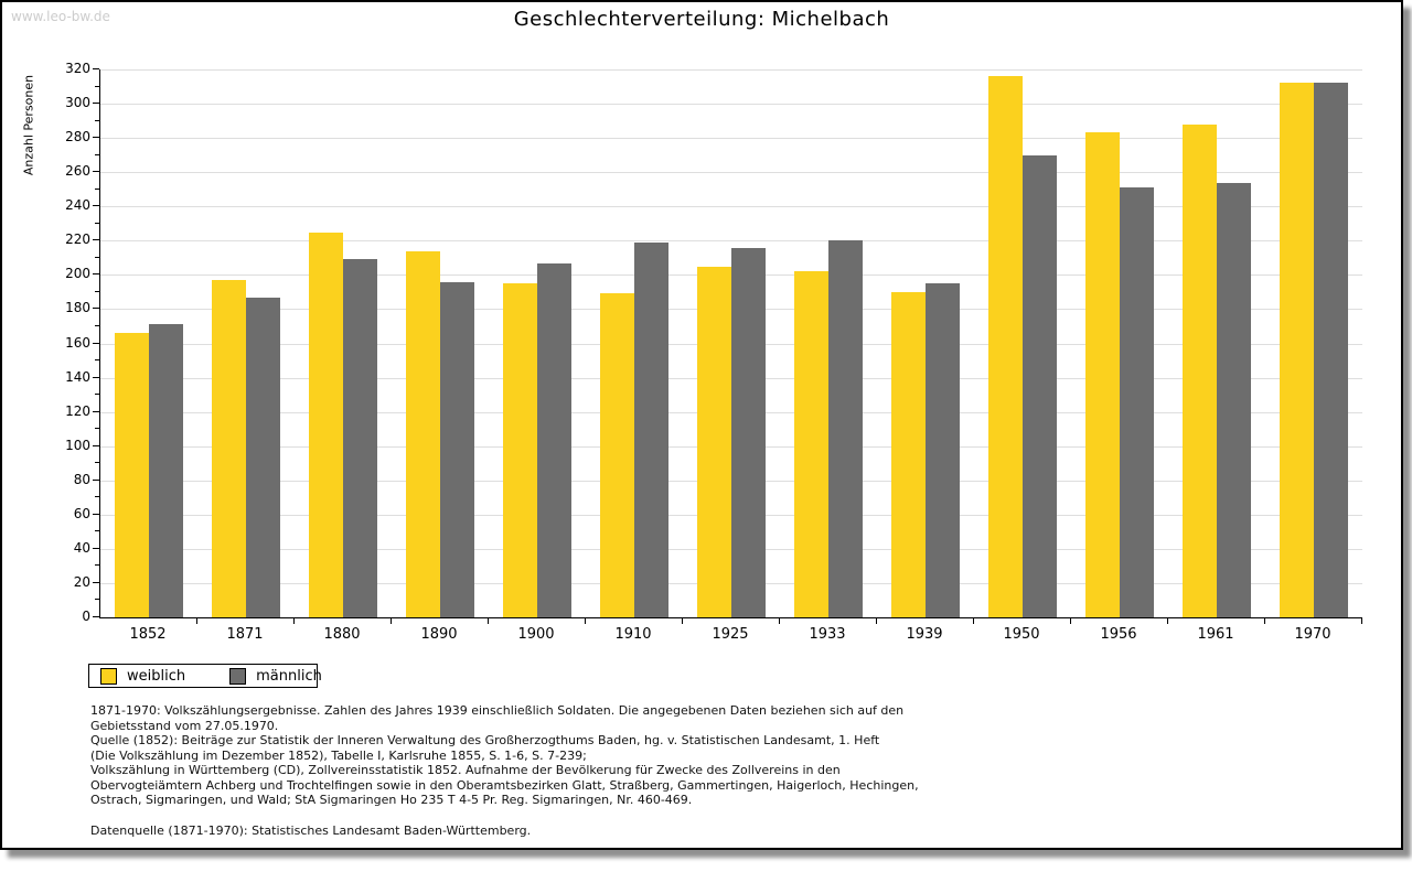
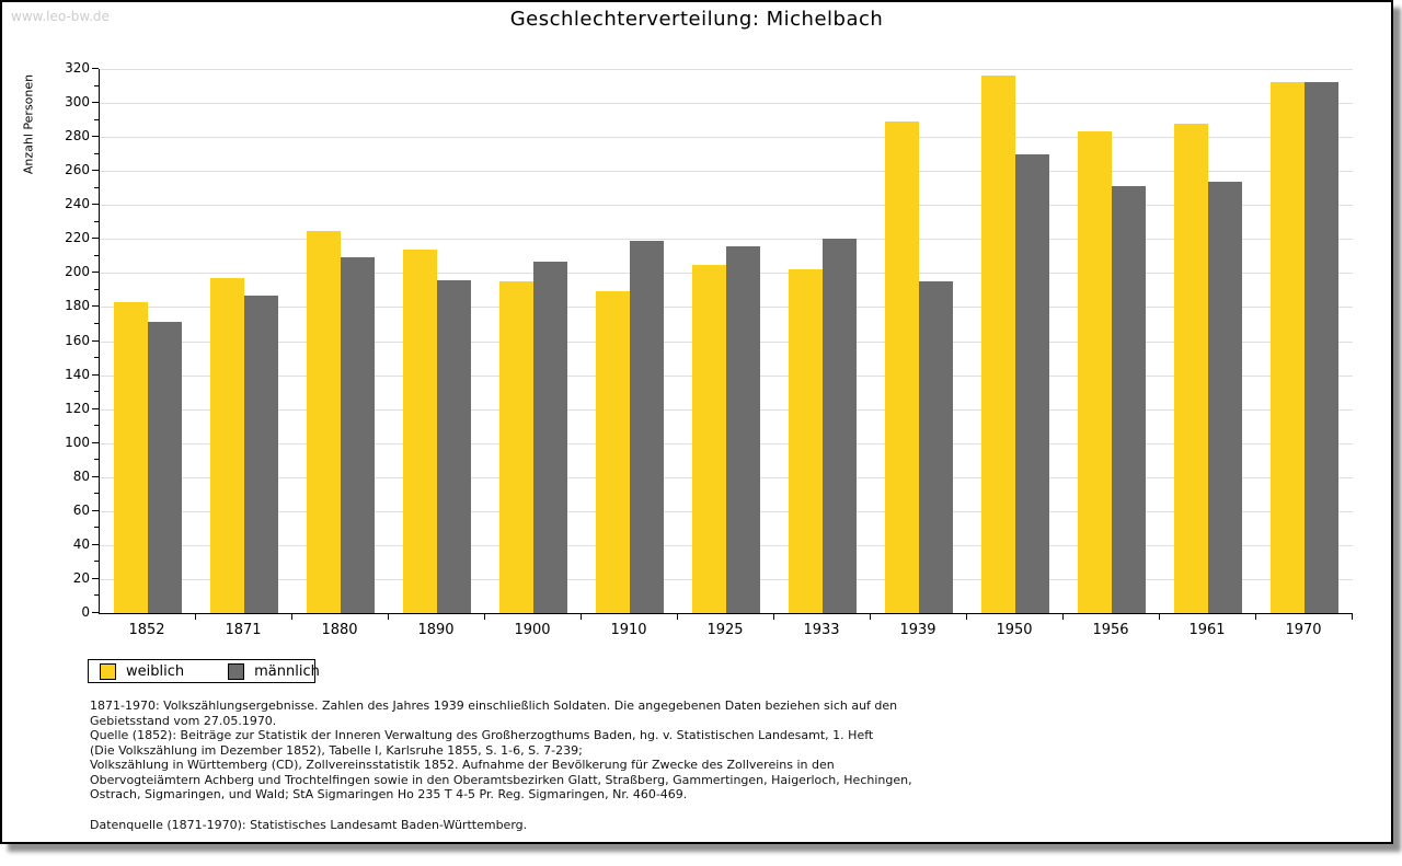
weiblich/1852: 166 -> 183
weiblich/1939: 190 -> 289
